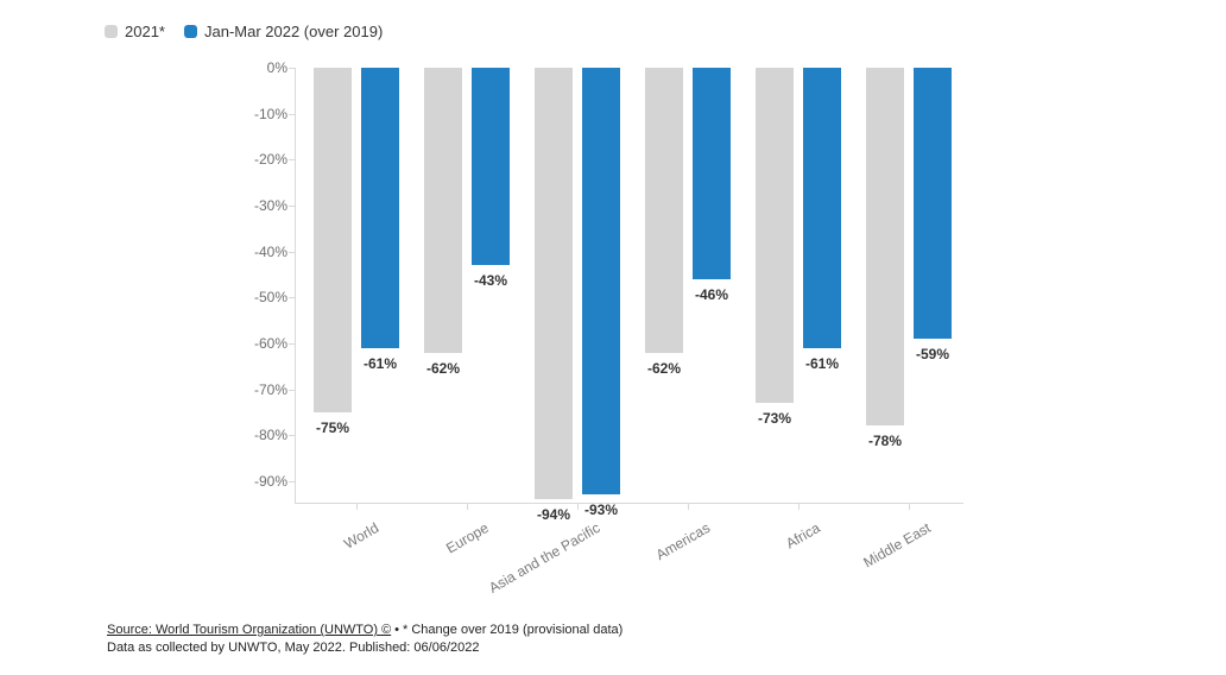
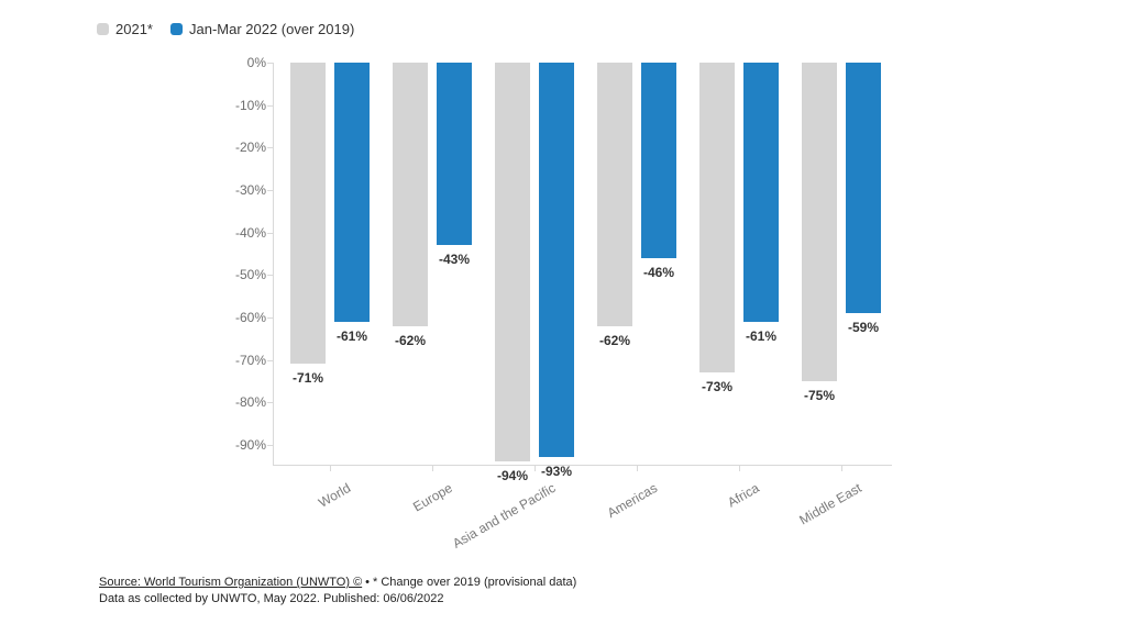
2021*/World: -75% -> -71%
2021*/Middle East: -78% -> -75%
